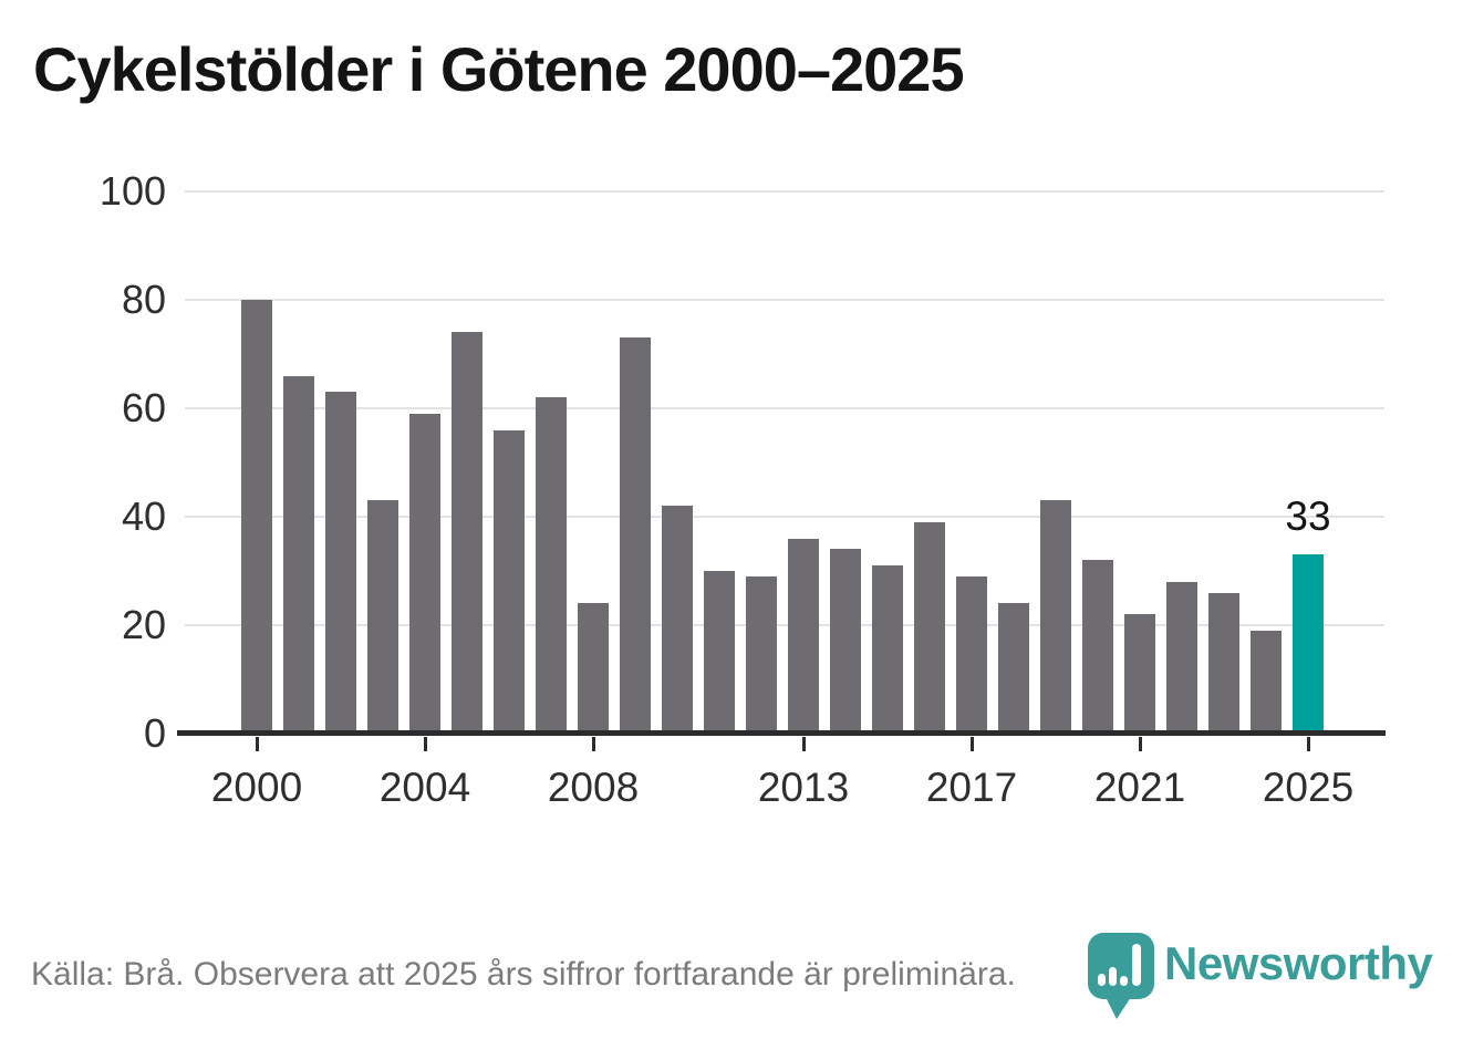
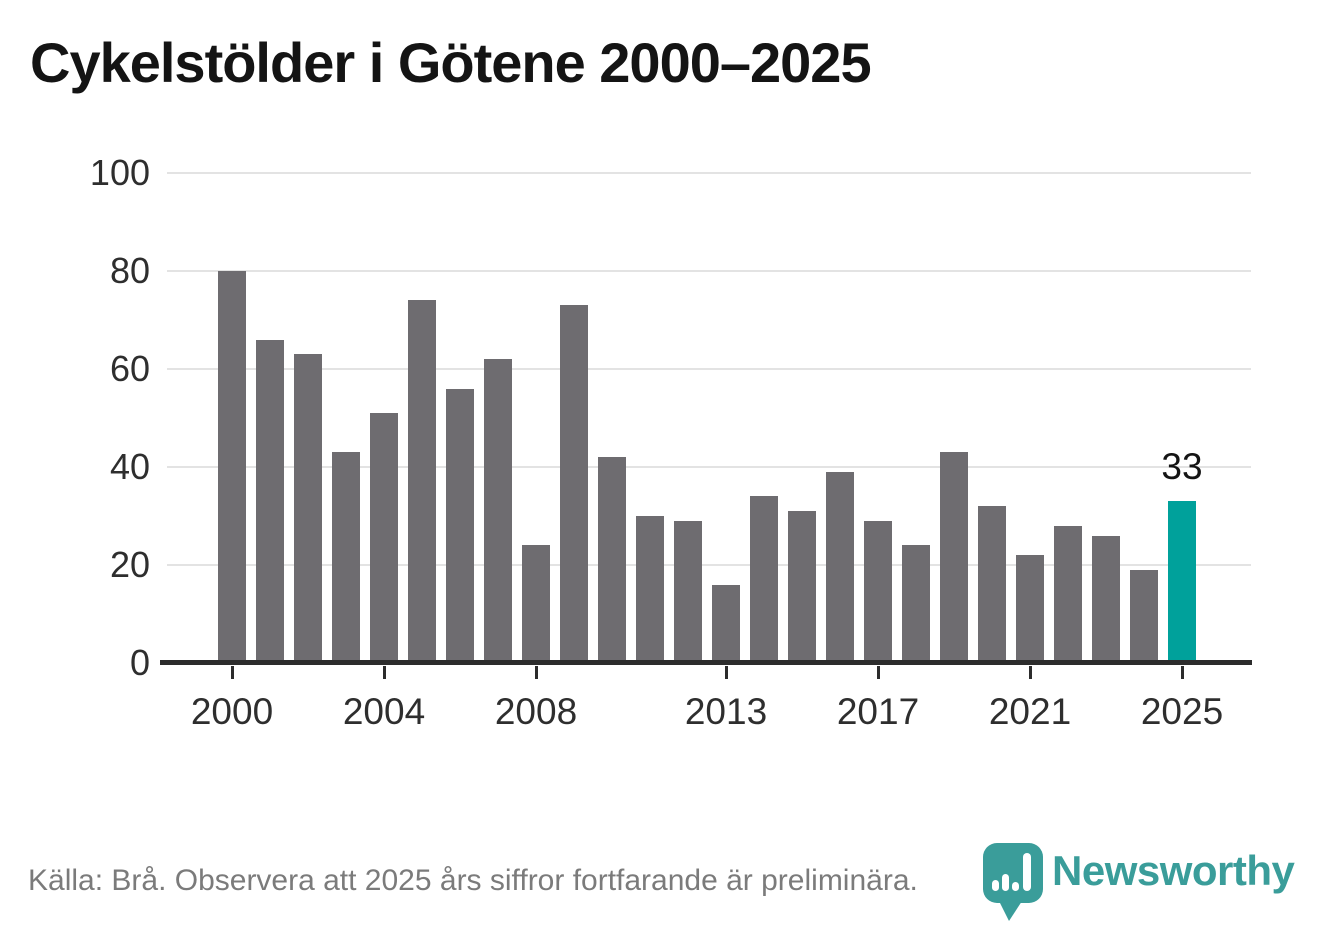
2004: 59 -> 51
2013: 36 -> 16
